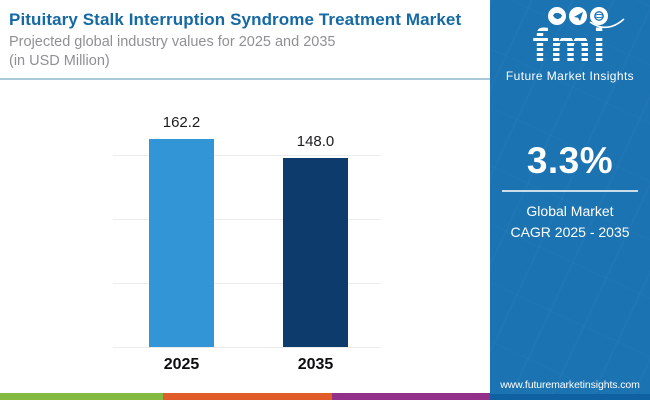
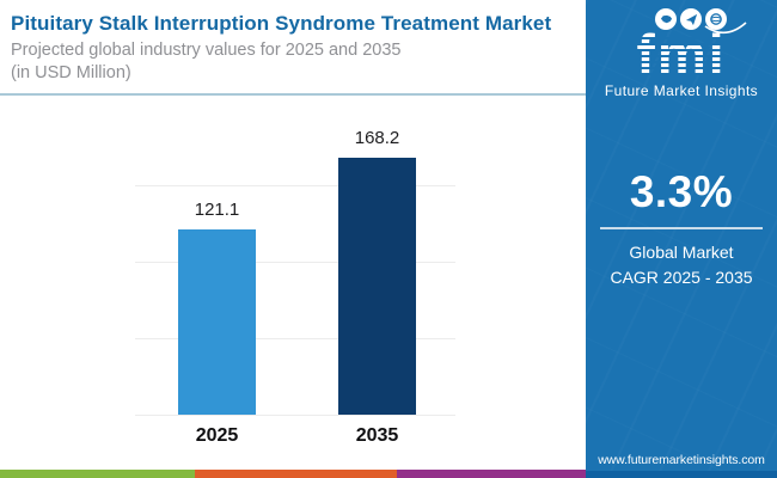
2025: 162.2 -> 121.1
2035: 148.0 -> 168.2
